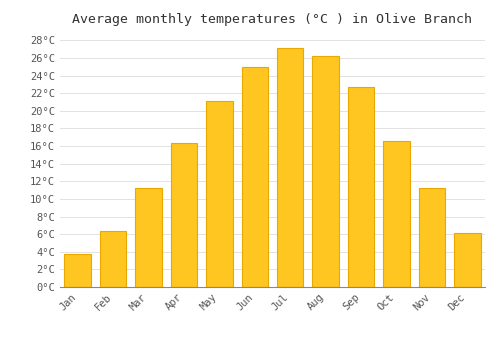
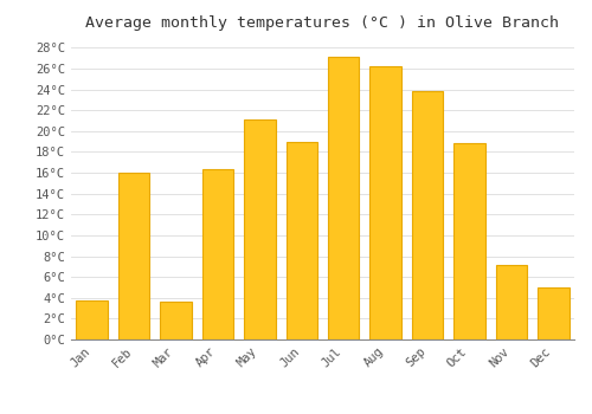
Feb: 6.3°C -> 16.0°C
Mar: 11.2°C -> 3.6°C
Jun: 25.0°C -> 19.0°C
Sep: 22.7°C -> 23.8°C
Oct: 16.6°C -> 18.8°C
Nov: 11.2°C -> 7.2°C
Dec: 6.1°C -> 5.0°C
